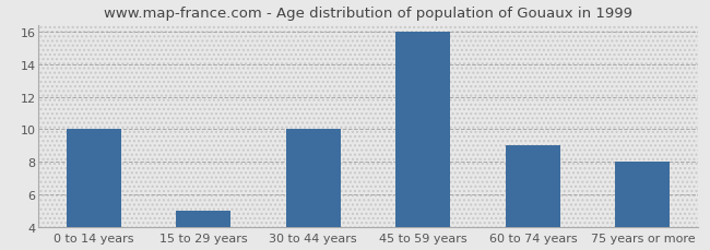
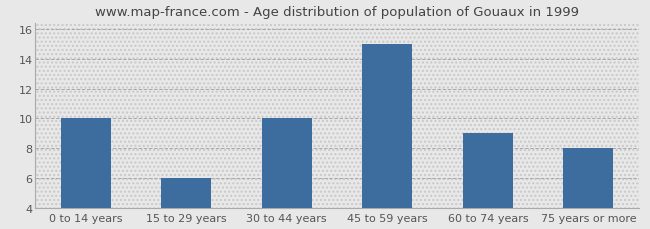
15 to 29 years: 5 -> 6
45 to 59 years: 16 -> 15
